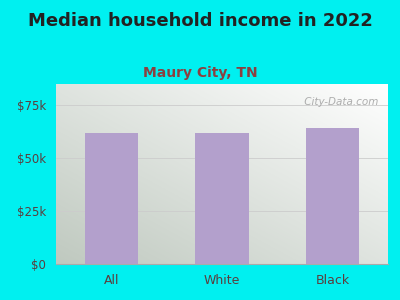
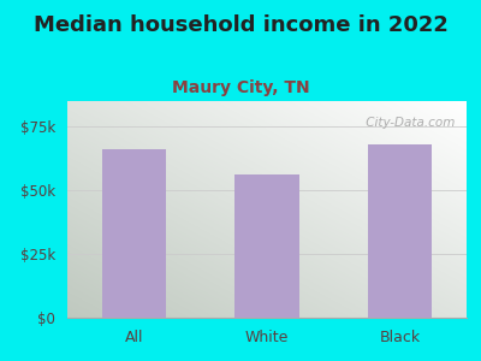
All: $62k -> $66k
White: $62k -> $56k
Black: $64k -> $68k
